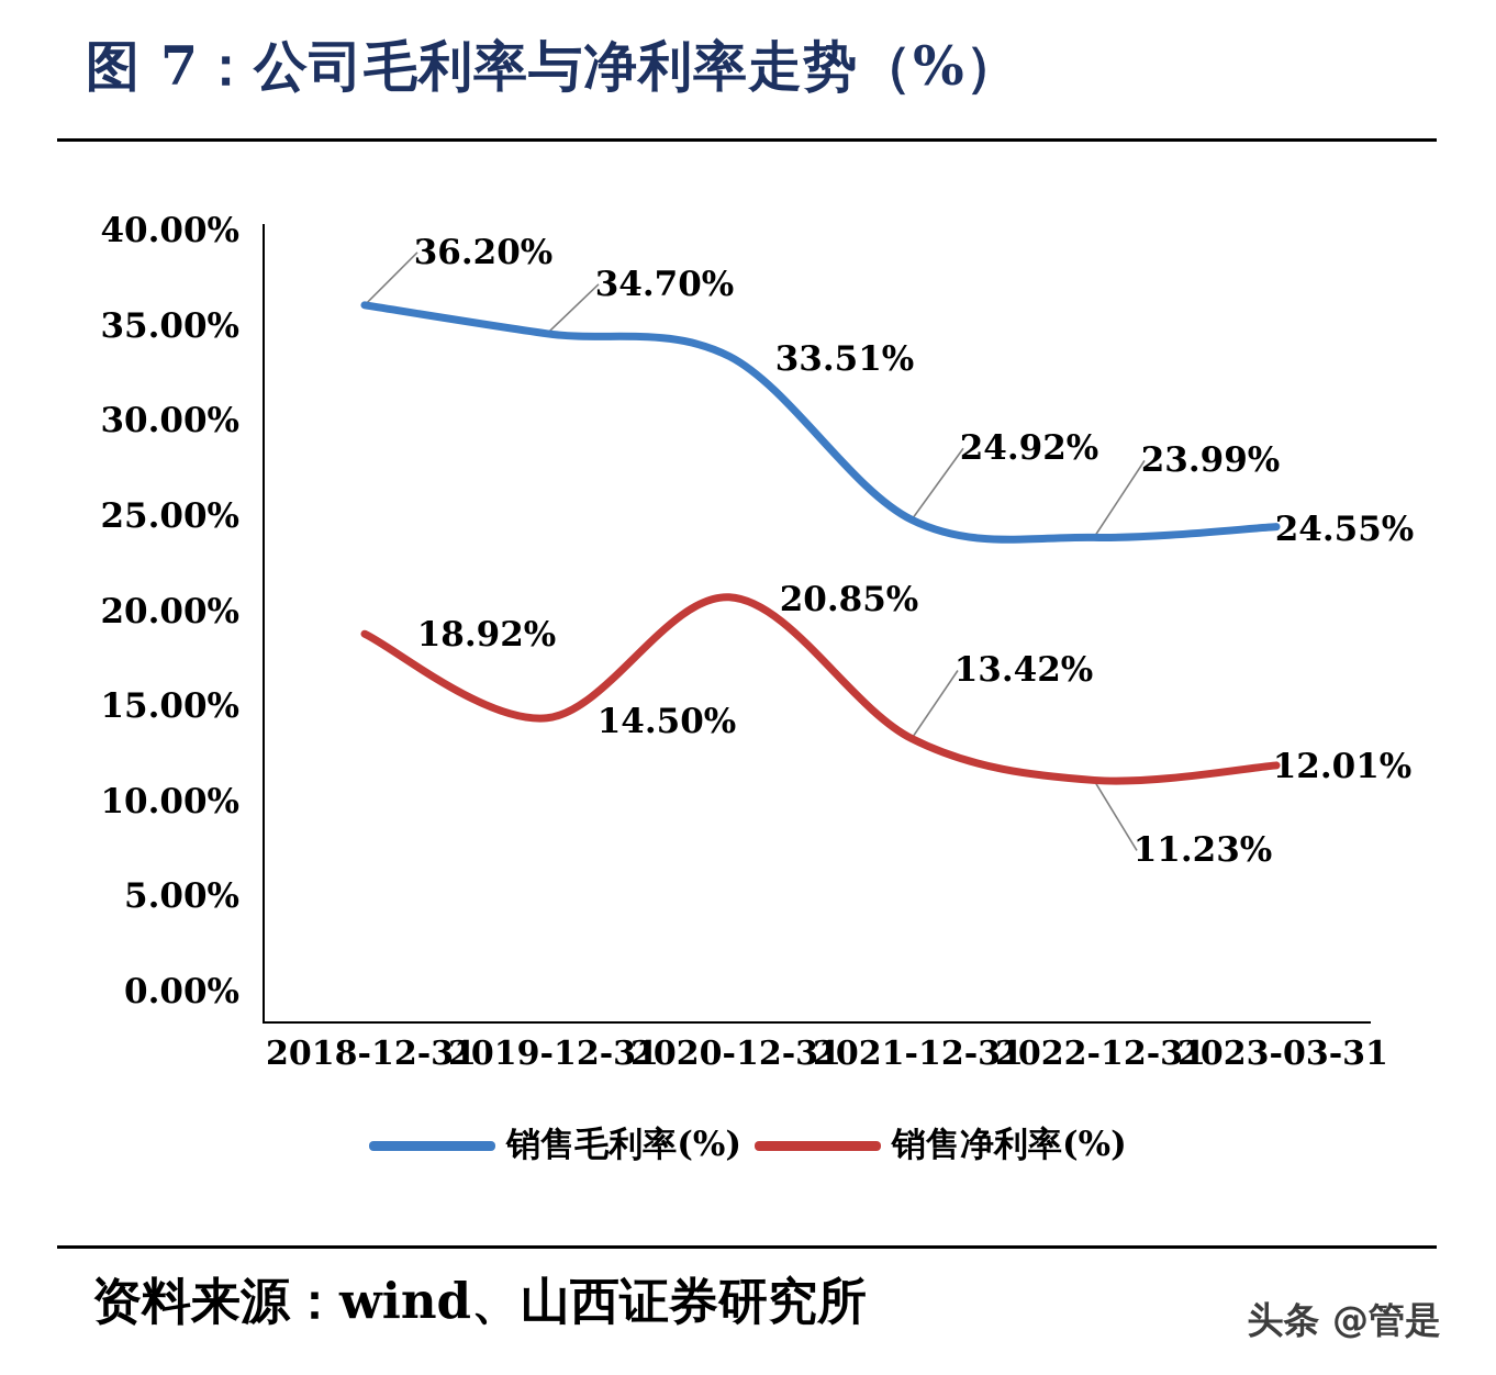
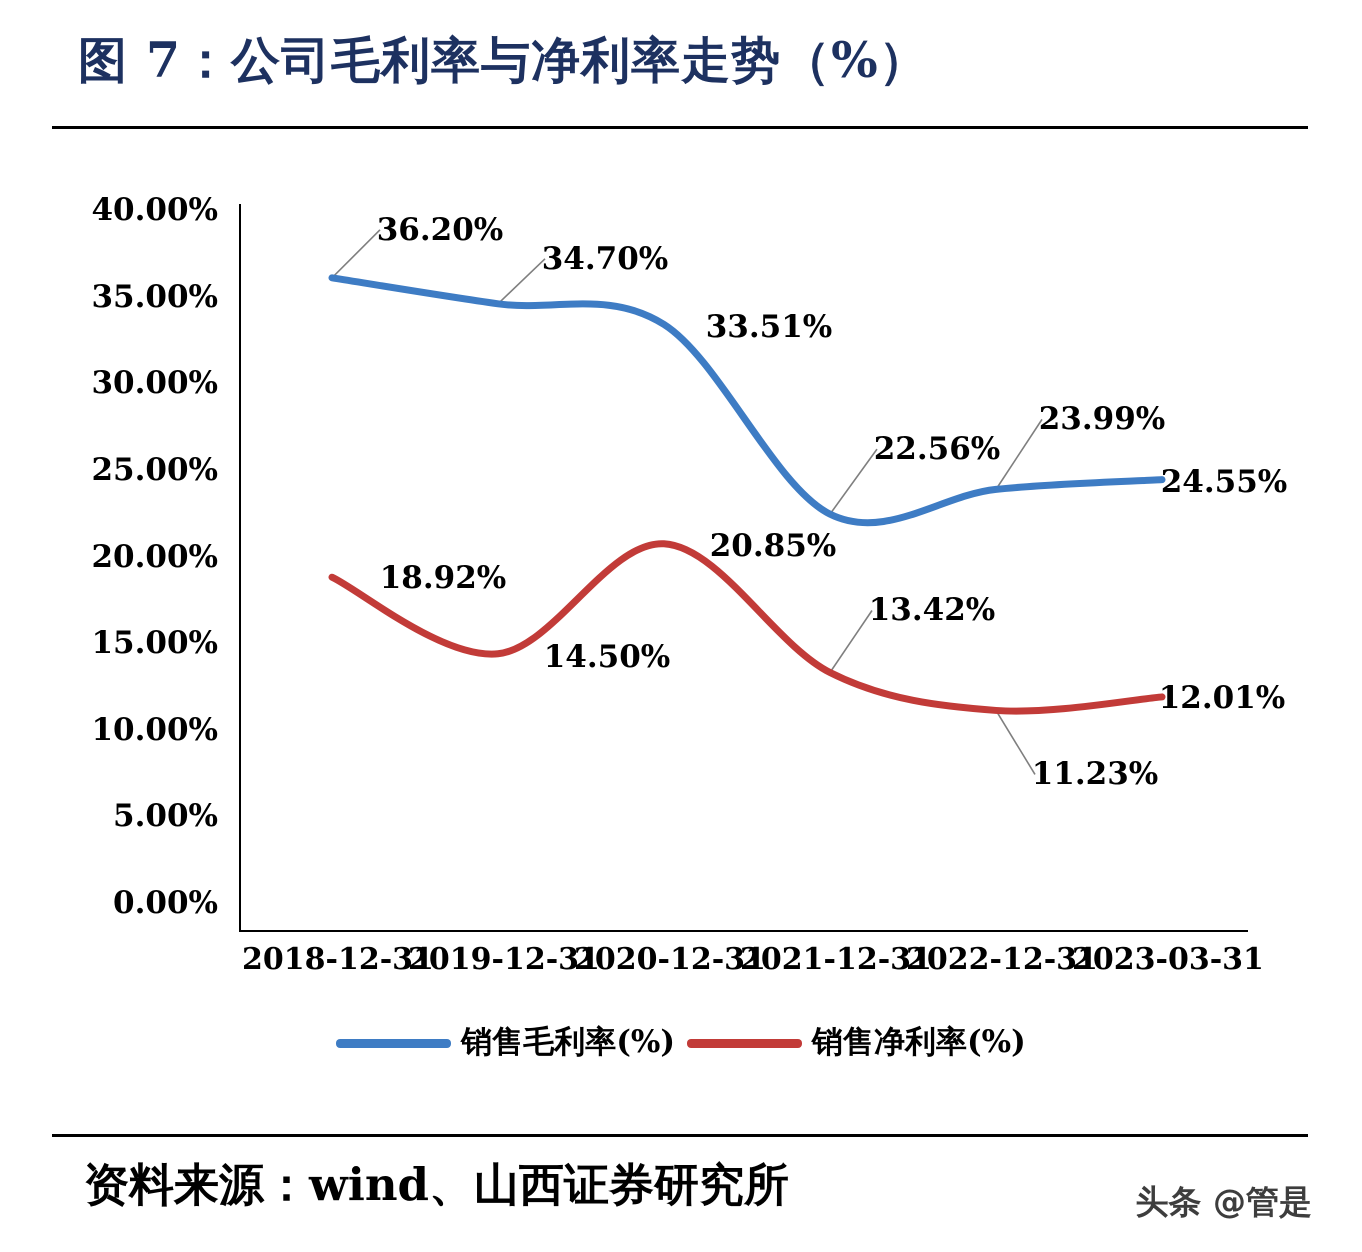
销售毛利率(%)/2021-12-31: 24.92% -> 22.56%
